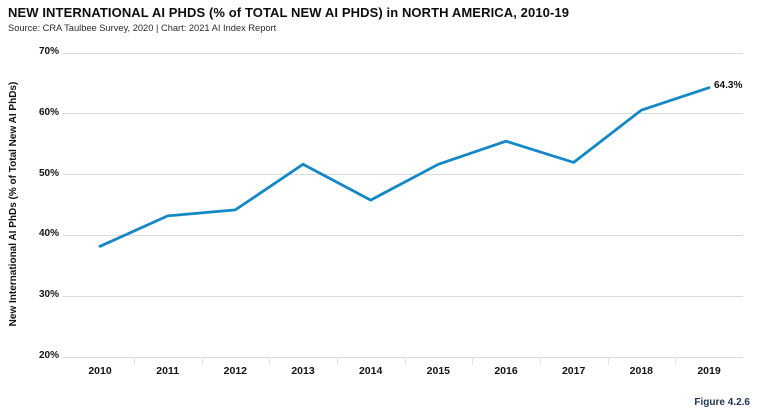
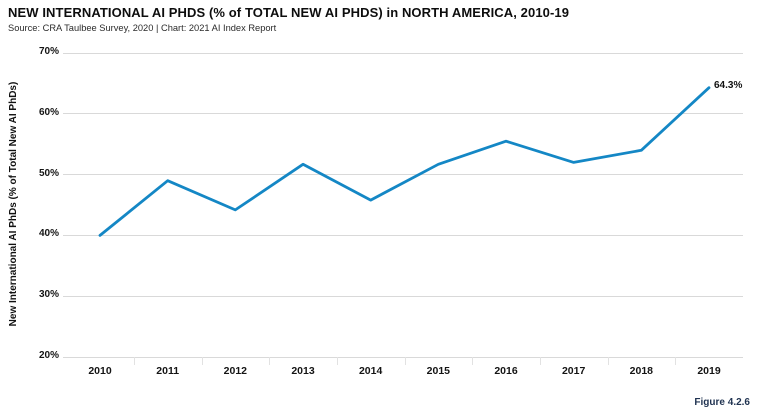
2010: 38% -> 40%
2011: 43% -> 49%
2018: 61% -> 54%
